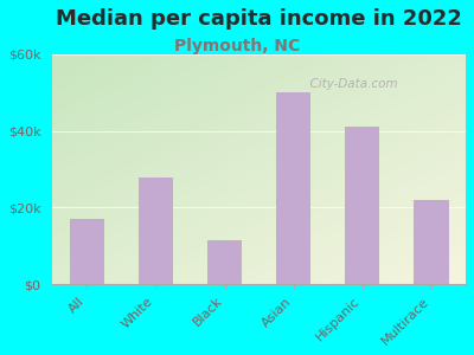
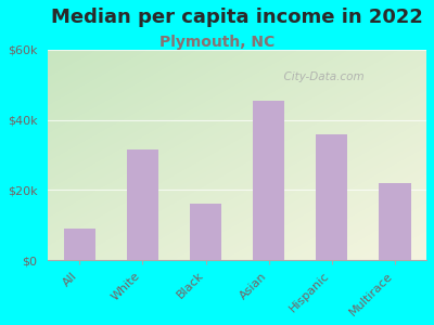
All: $17.0k -> $9.0k
White: $28.0k -> $31.5k
Black: $11.5k -> $16.0k
Asian: $50.0k -> $45.5k
Hispanic: $41.0k -> $36.0k
